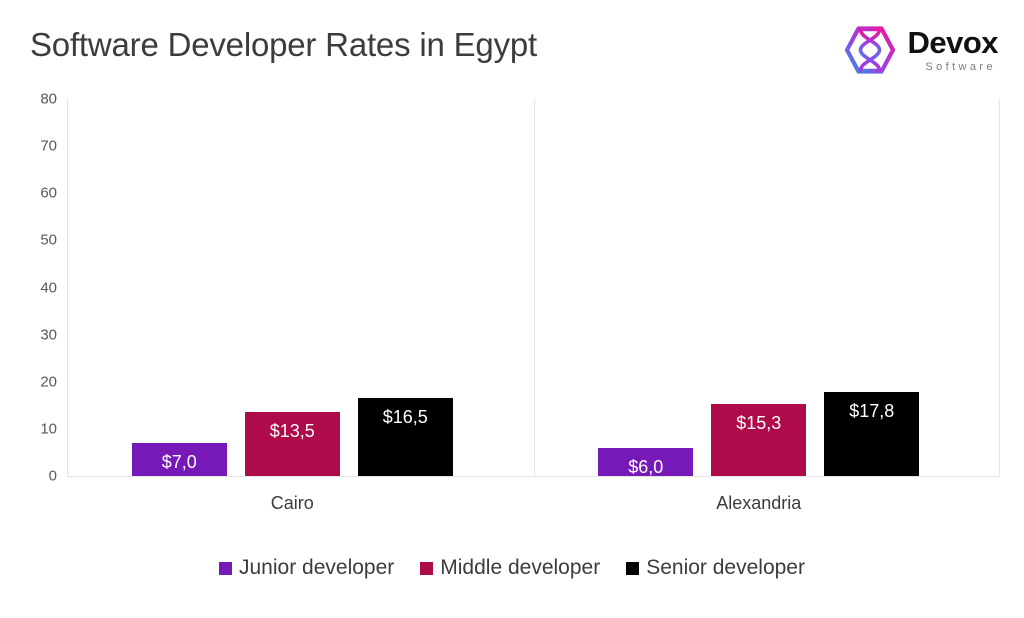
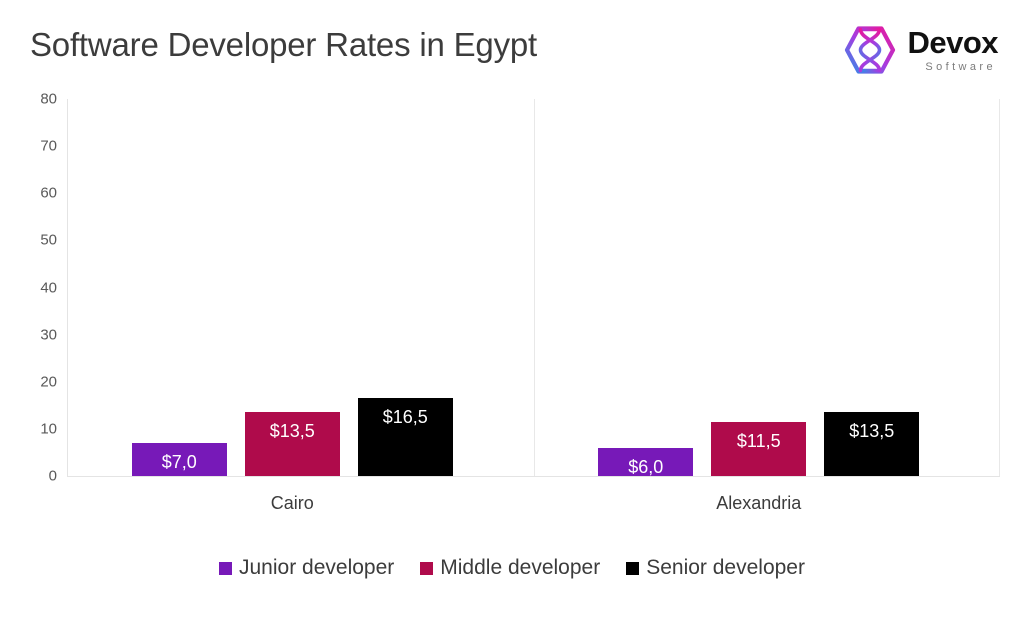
Middle developer/Alexandria: $15,3 -> $11,5
Senior developer/Alexandria: $17,8 -> $13,5
